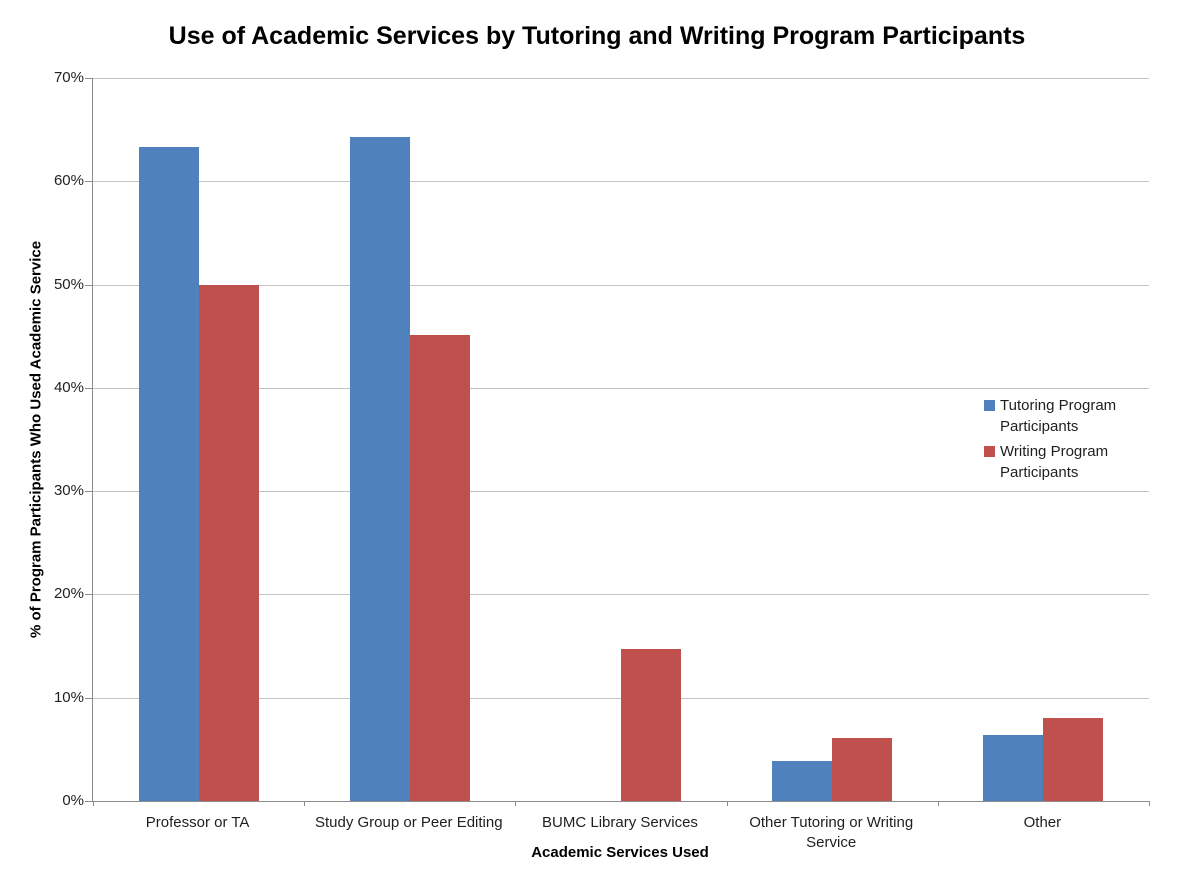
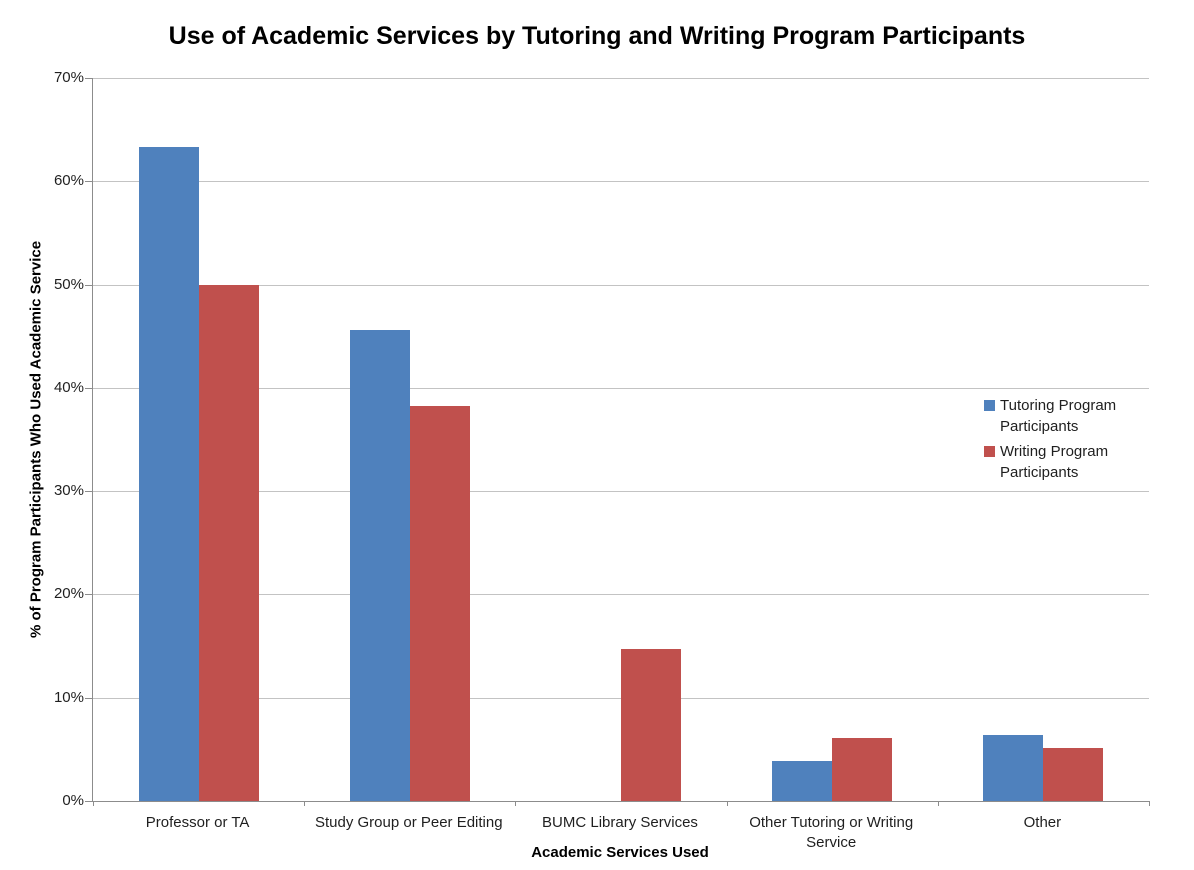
Tutoring Program Participants/Study Group or Peer Editing: 64.3% -> 45.6%
Writing Program Participants/Study Group or Peer Editing: 45.1% -> 38.2%
Writing Program Participants/Other: 8.0% -> 5.1%
